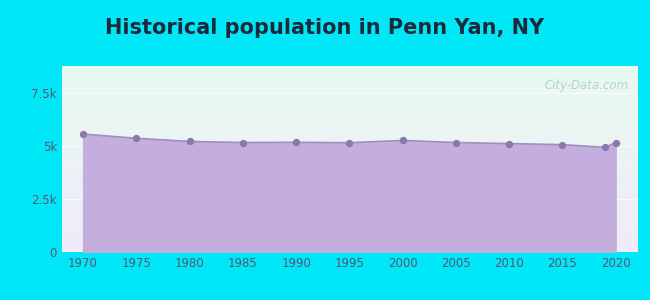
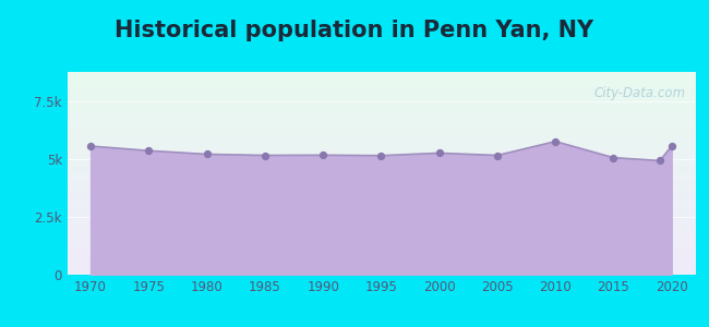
2010: 5.10k -> 5.75k
2020: 5.15k -> 5.55k
